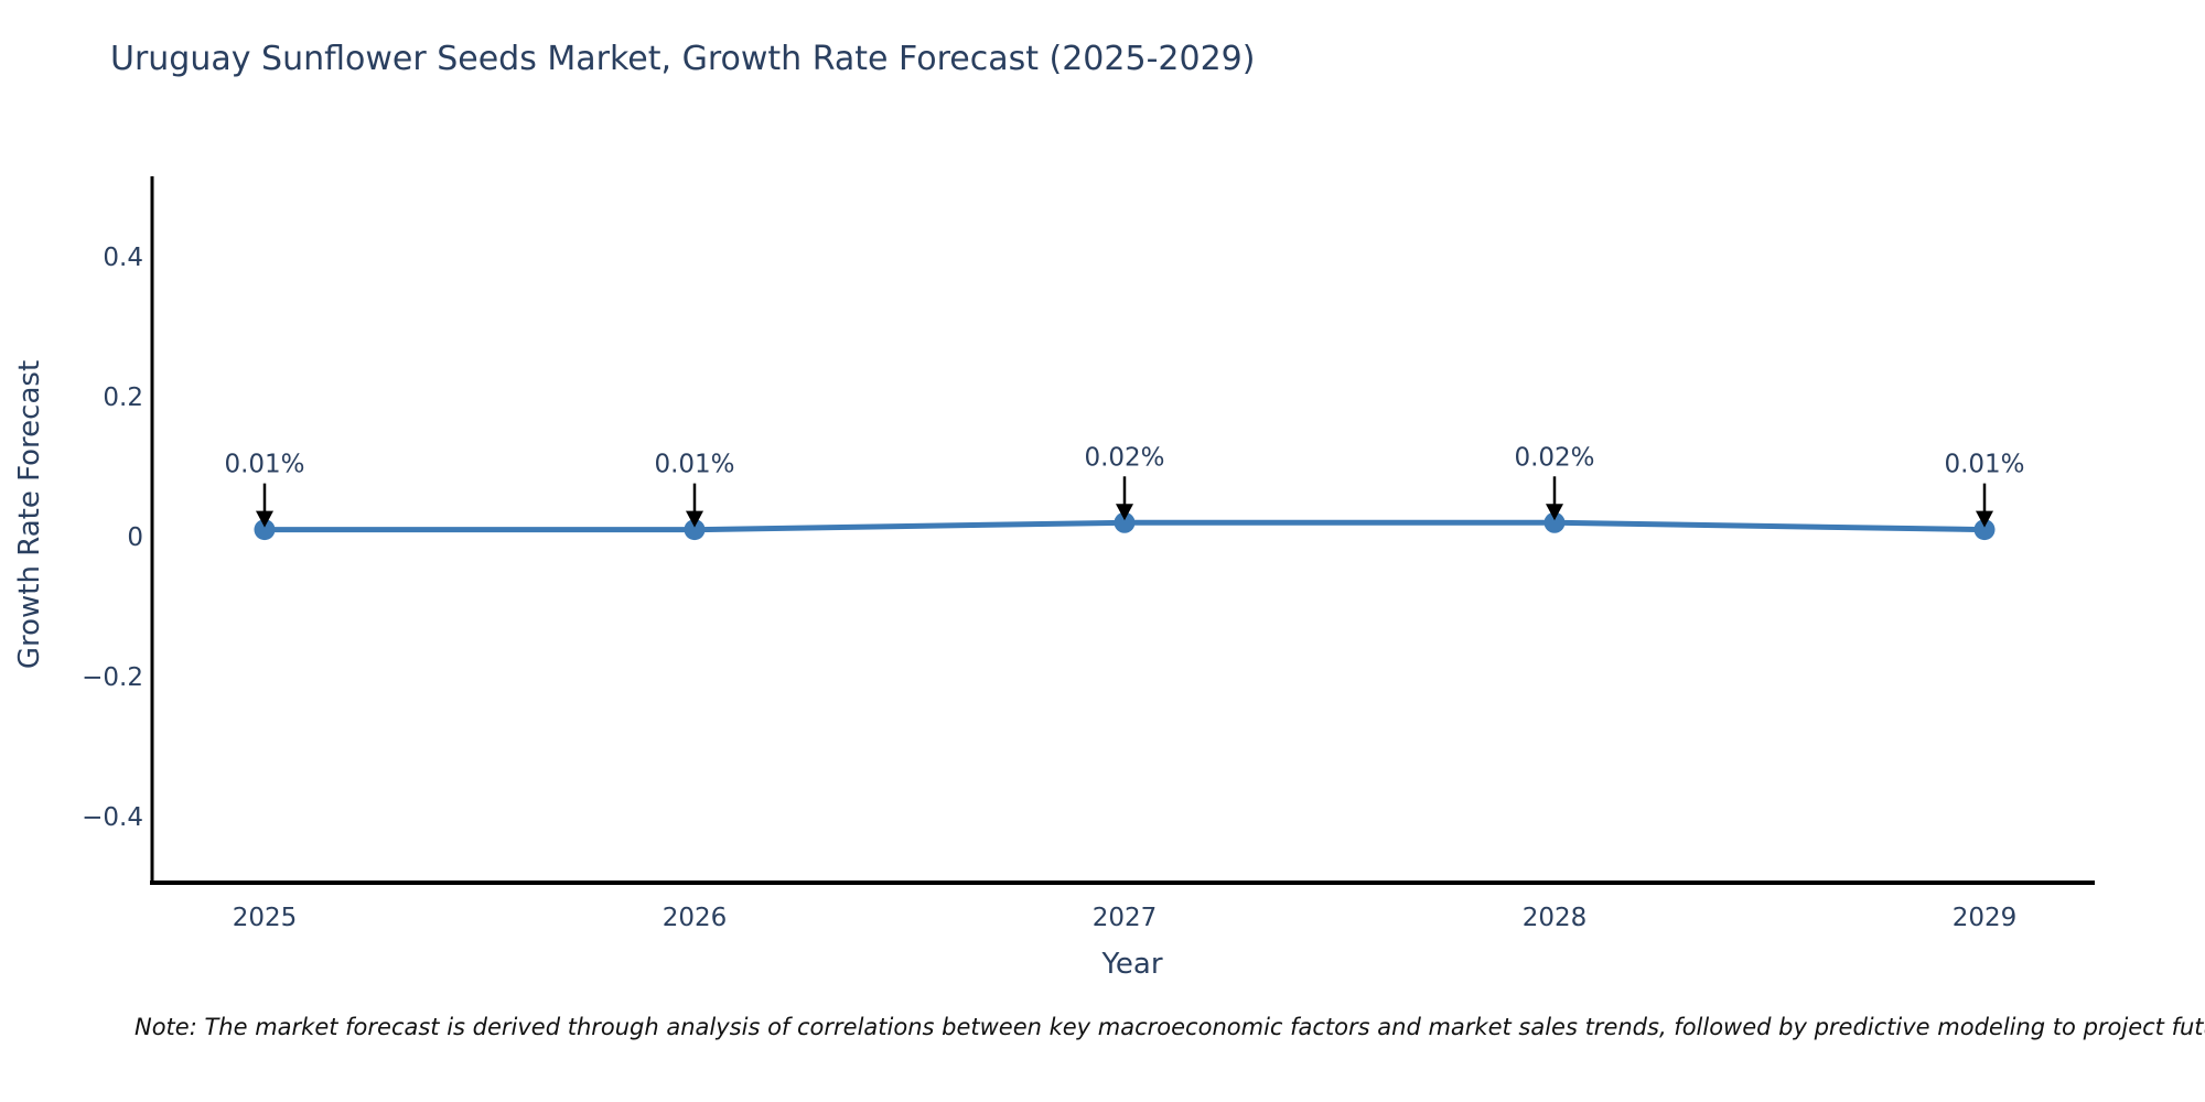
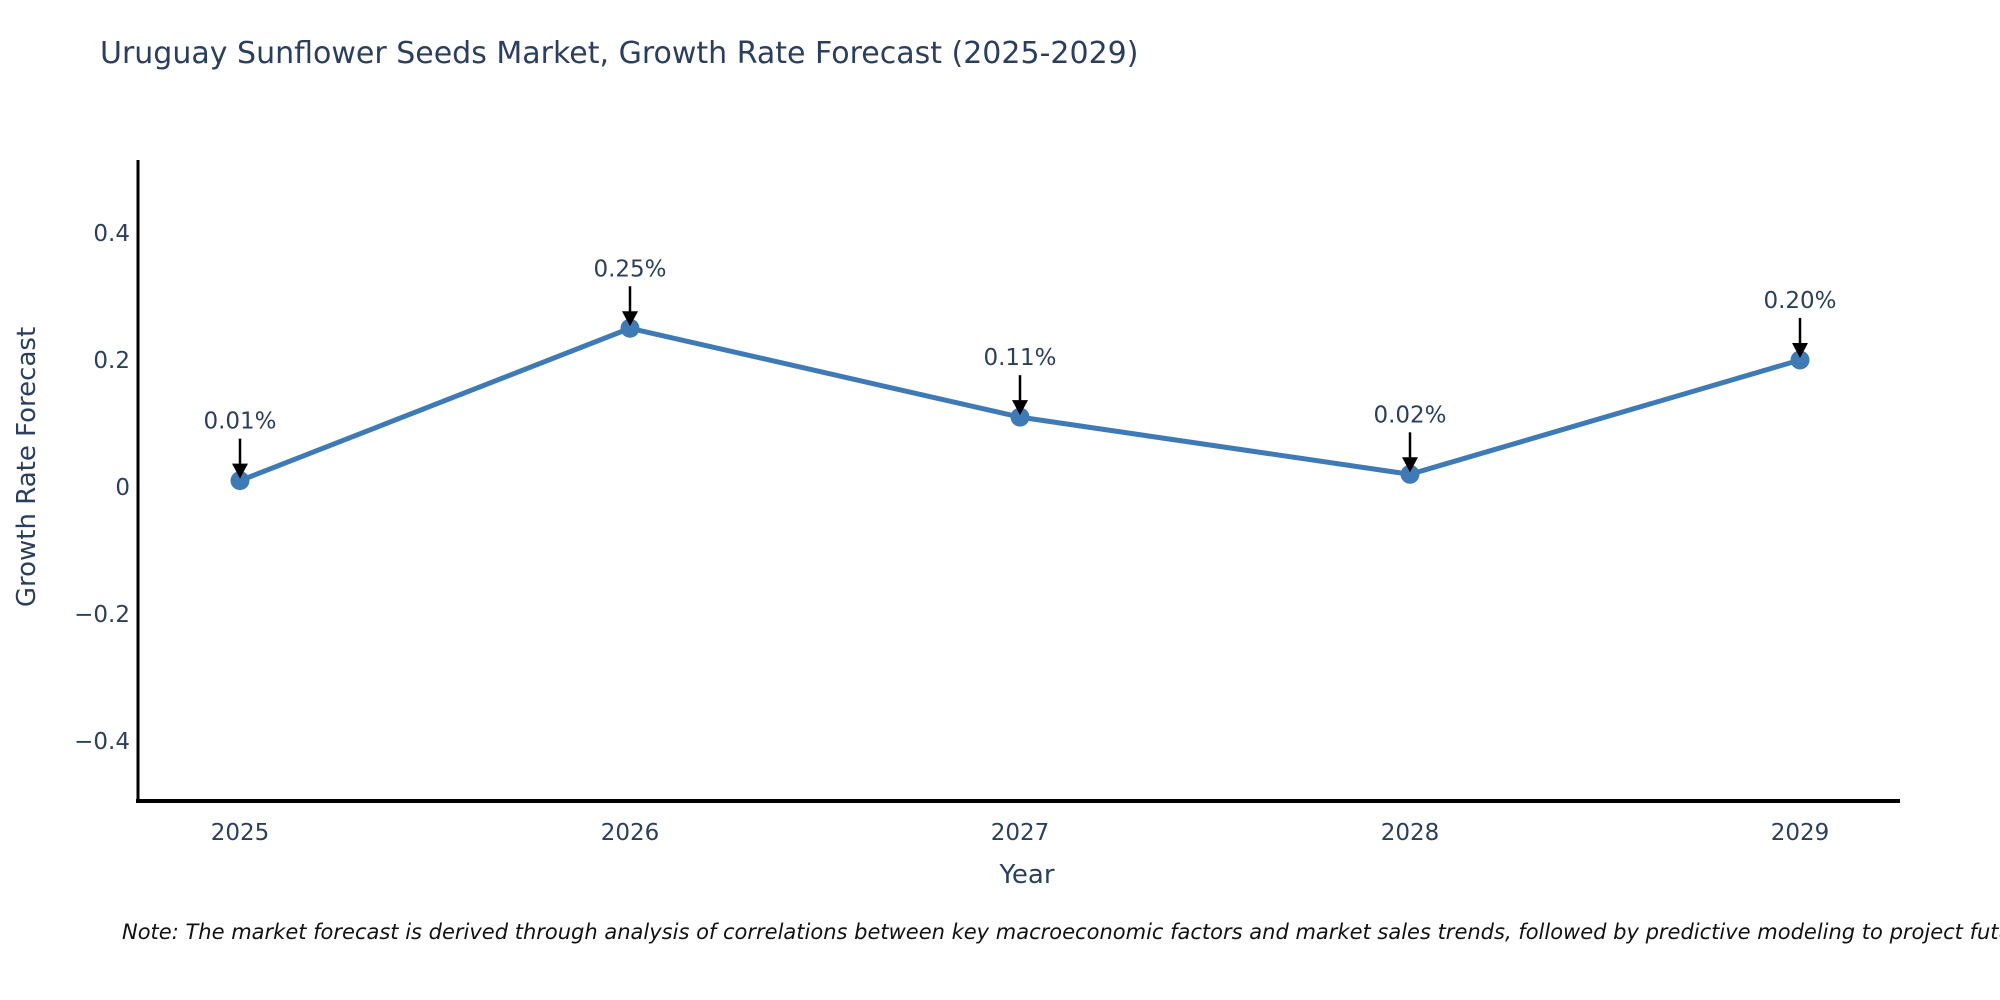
2026: 0.01% -> 0.25%
2027: 0.02% -> 0.11%
2029: 0.01% -> 0.20%
